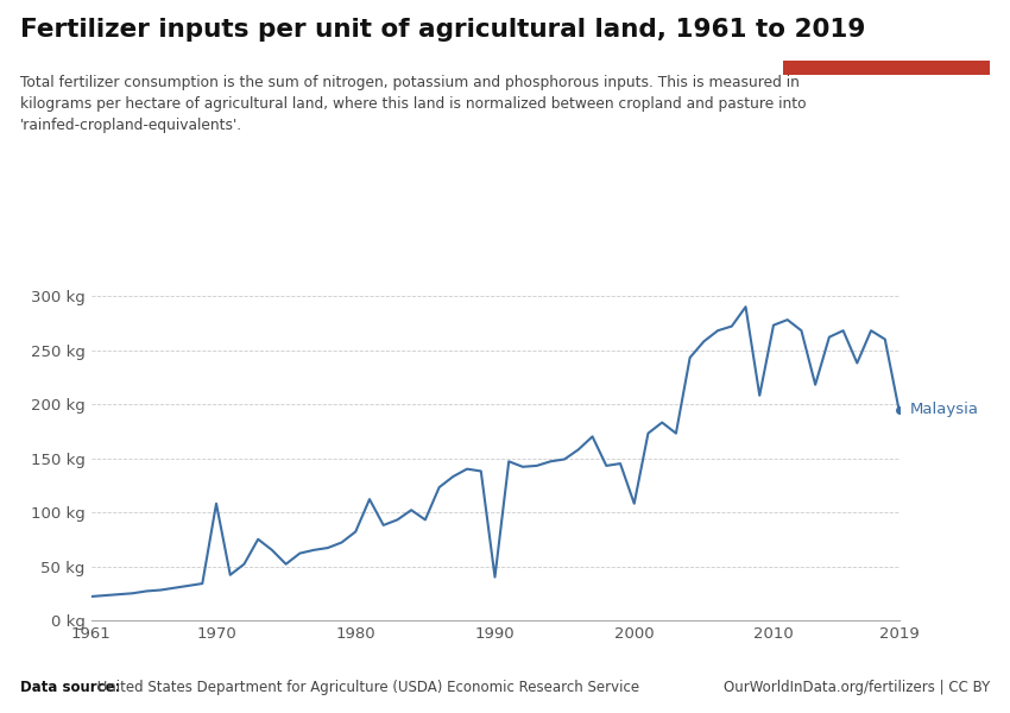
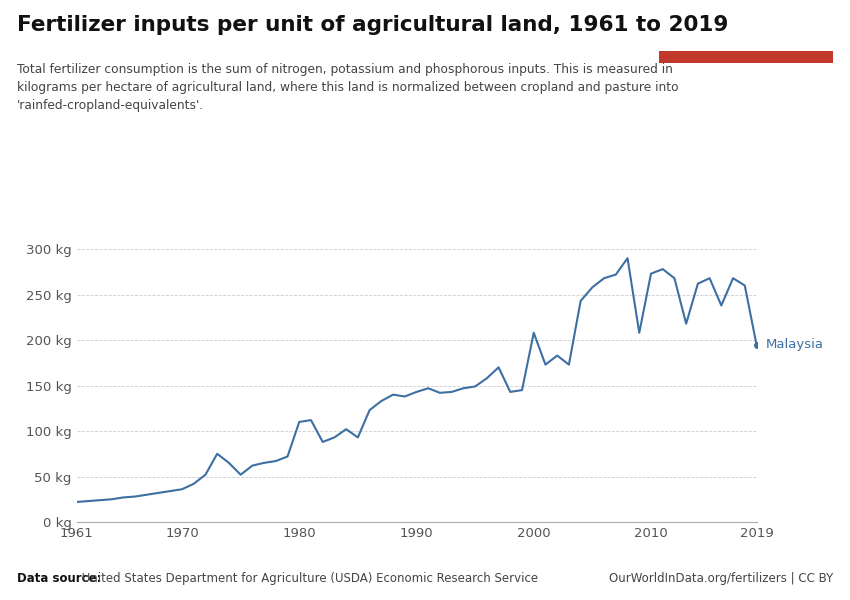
1970: 108 kg -> 36 kg
1980: 82 kg -> 110 kg
1990: 40 kg -> 143 kg
2000: 108 kg -> 208 kg
